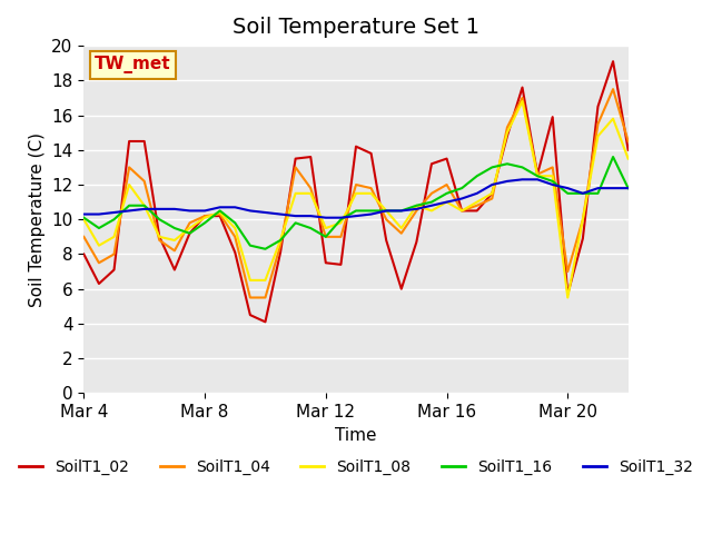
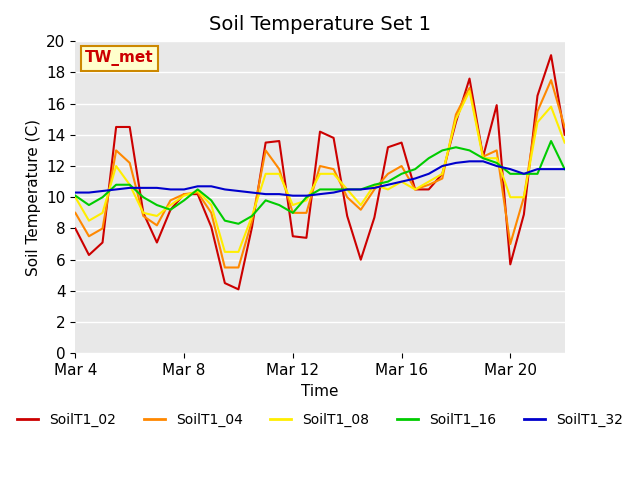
SoilT1_08/Mar 20: 5.5 -> 10.0
